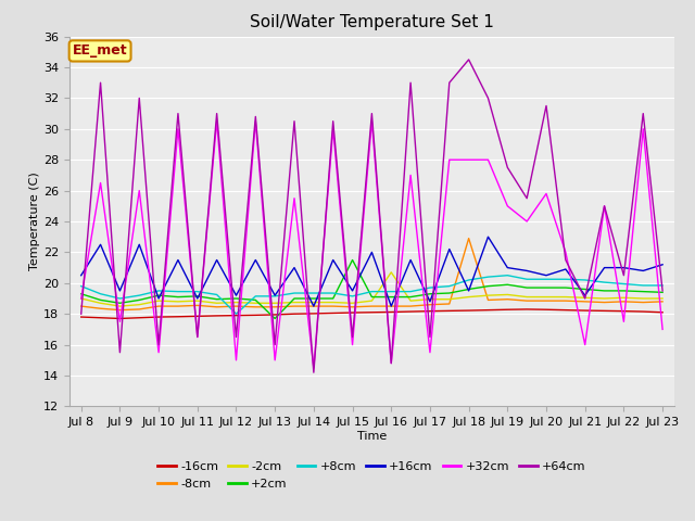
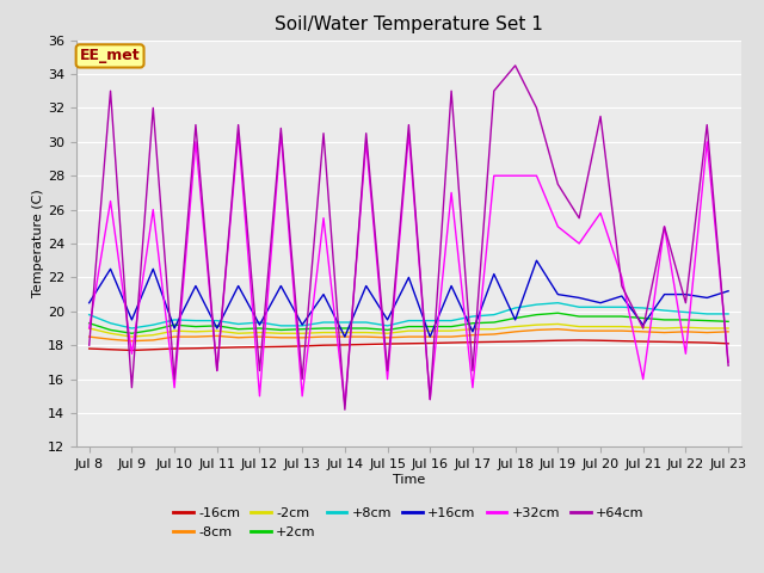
+8cm/Jul 12: 18.0 -> 19.4
+2cm/Jul 13: 17.7 -> 18.9
+2cm/Jul 15: 21.5 -> 18.9
-2cm/Jul 16: 20.7 -> 18.9
-8cm/Jul 18: 22.9 -> 18.8
+64cm/Jul 23: 19.5 -> 16.8
